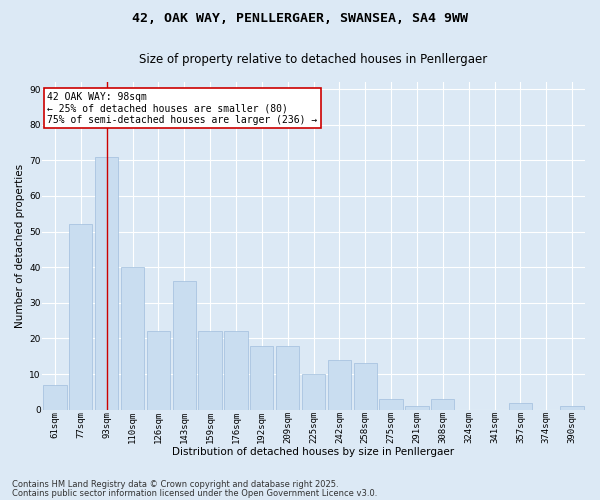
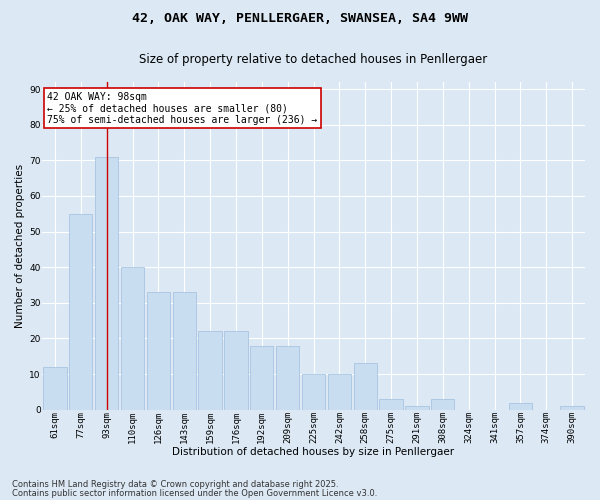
61sqm: 7 -> 12
77sqm: 52 -> 55
126sqm: 22 -> 33
143sqm: 36 -> 33
242sqm: 14 -> 10
